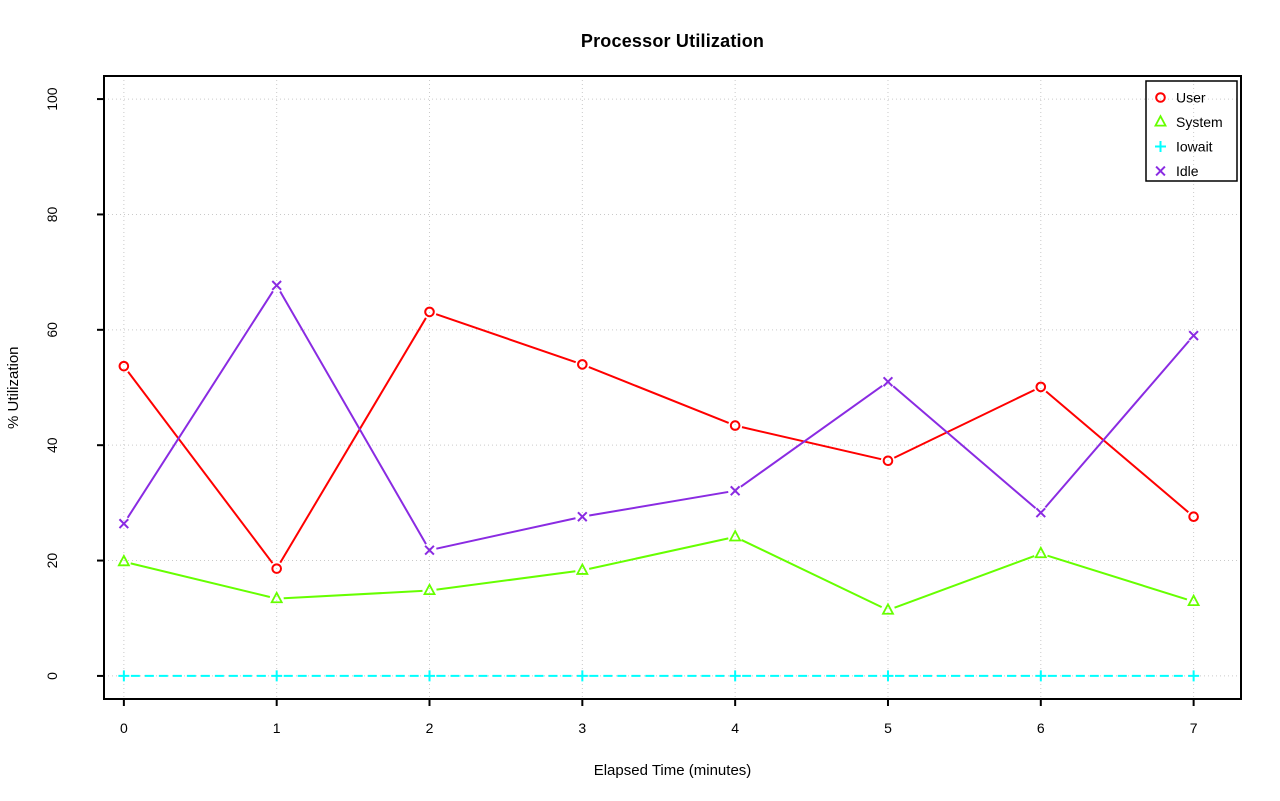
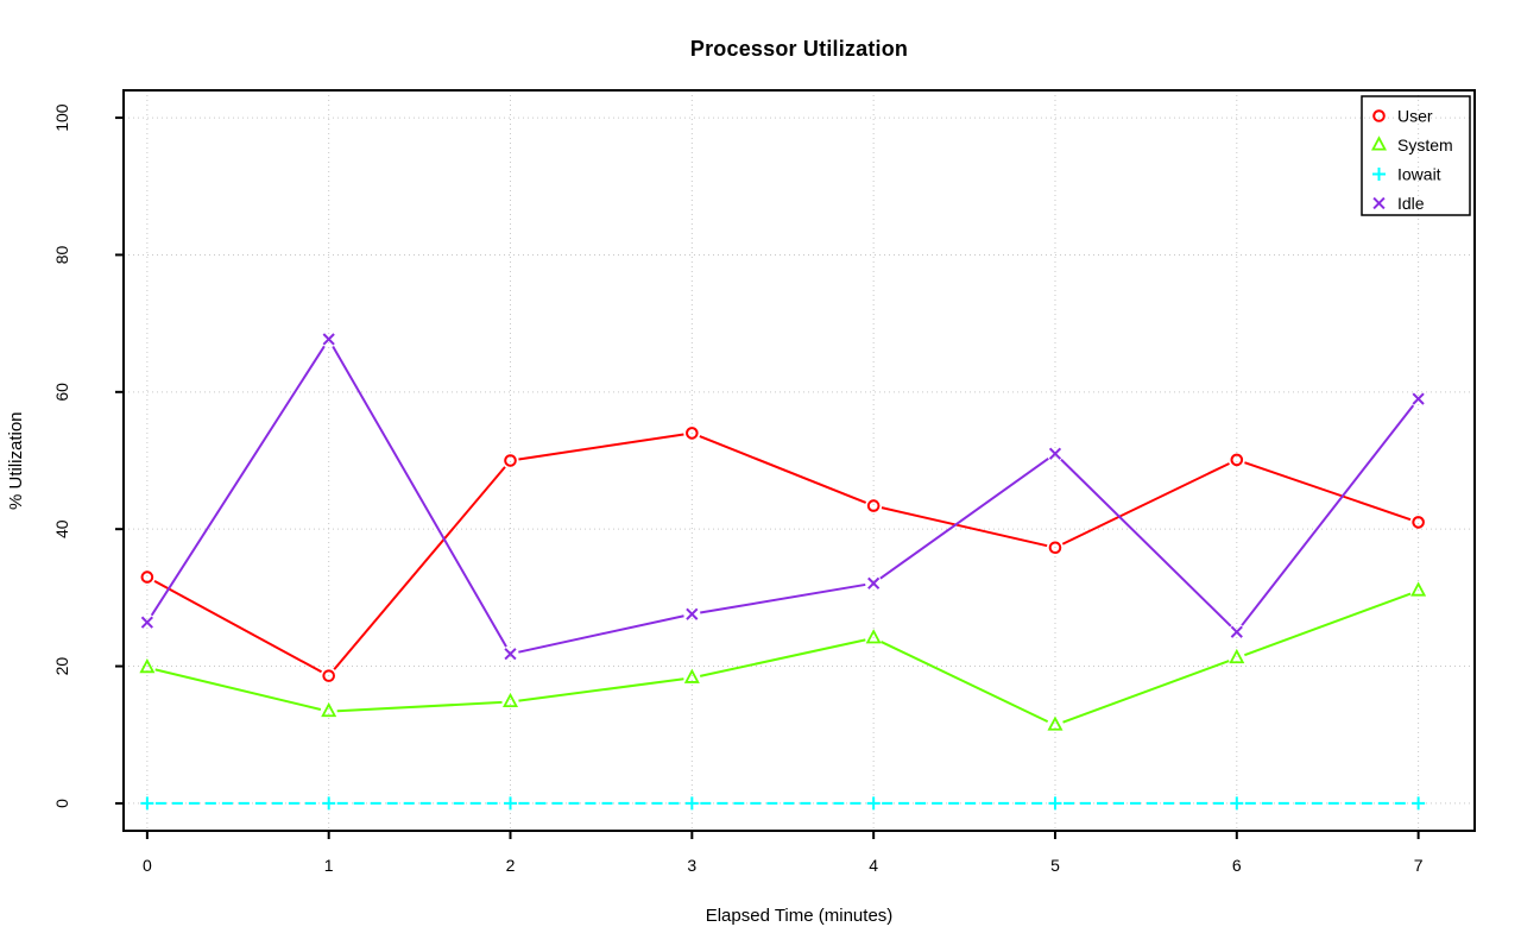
User/0: 54 -> 33
User/2: 63 -> 50
Idle/6: 28 -> 25
User/7: 28 -> 41
System/7: 13 -> 31
